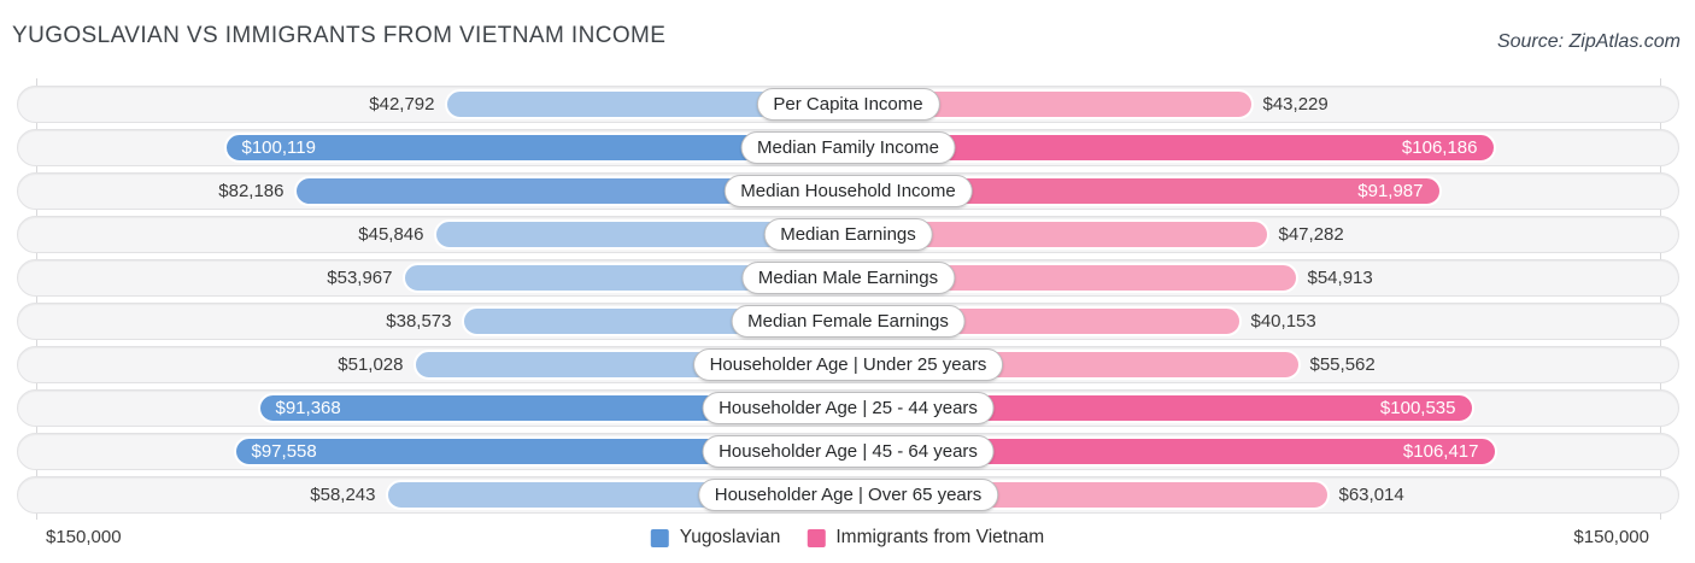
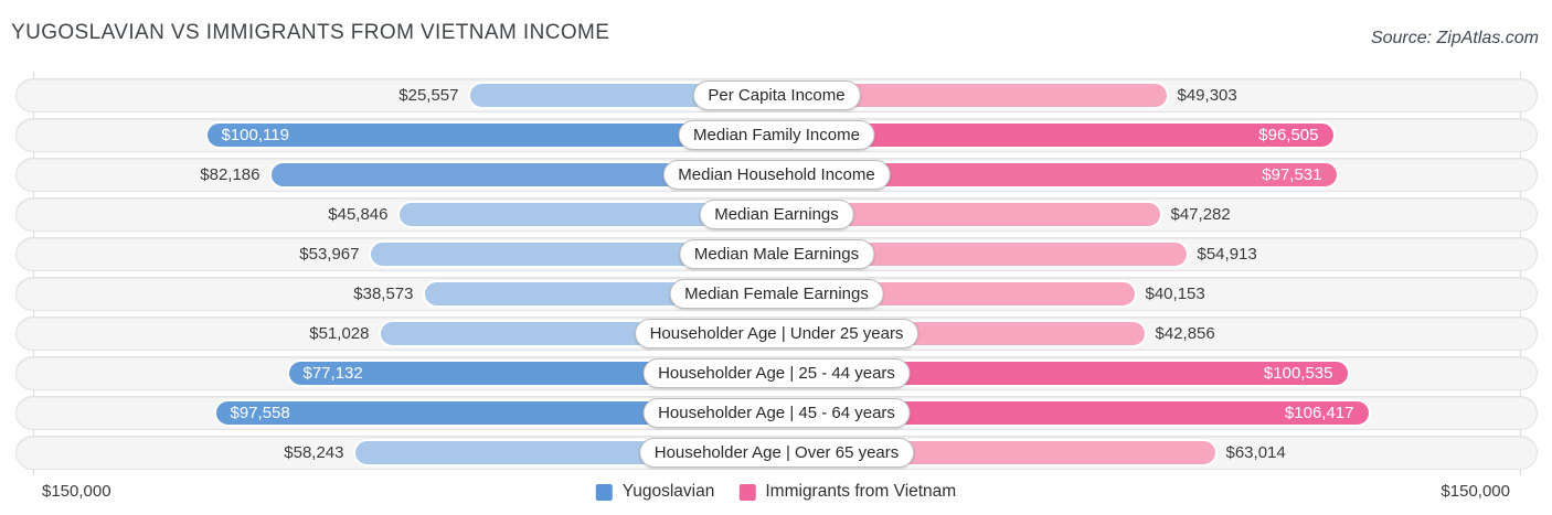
Yugoslavian/Per Capita Income: $42,792 -> $25,557
Immigrants from Vietnam/Per Capita Income: $43,229 -> $49,303
Immigrants from Vietnam/Median Family Income: $106,186 -> $96,505
Immigrants from Vietnam/Median Household Income: $91,987 -> $97,531
Immigrants from Vietnam/Householder Age | Under 25 years: $55,562 -> $42,856
Yugoslavian/Householder Age | 25 - 44 years: $91,368 -> $77,132
